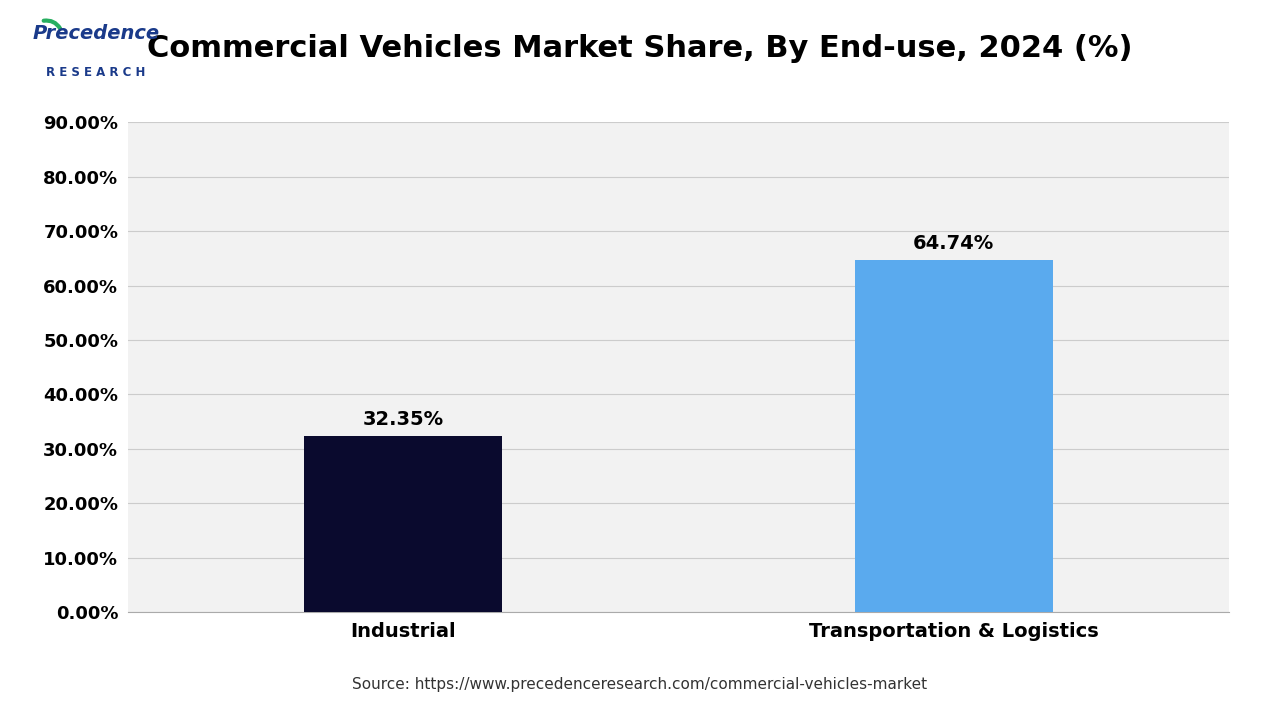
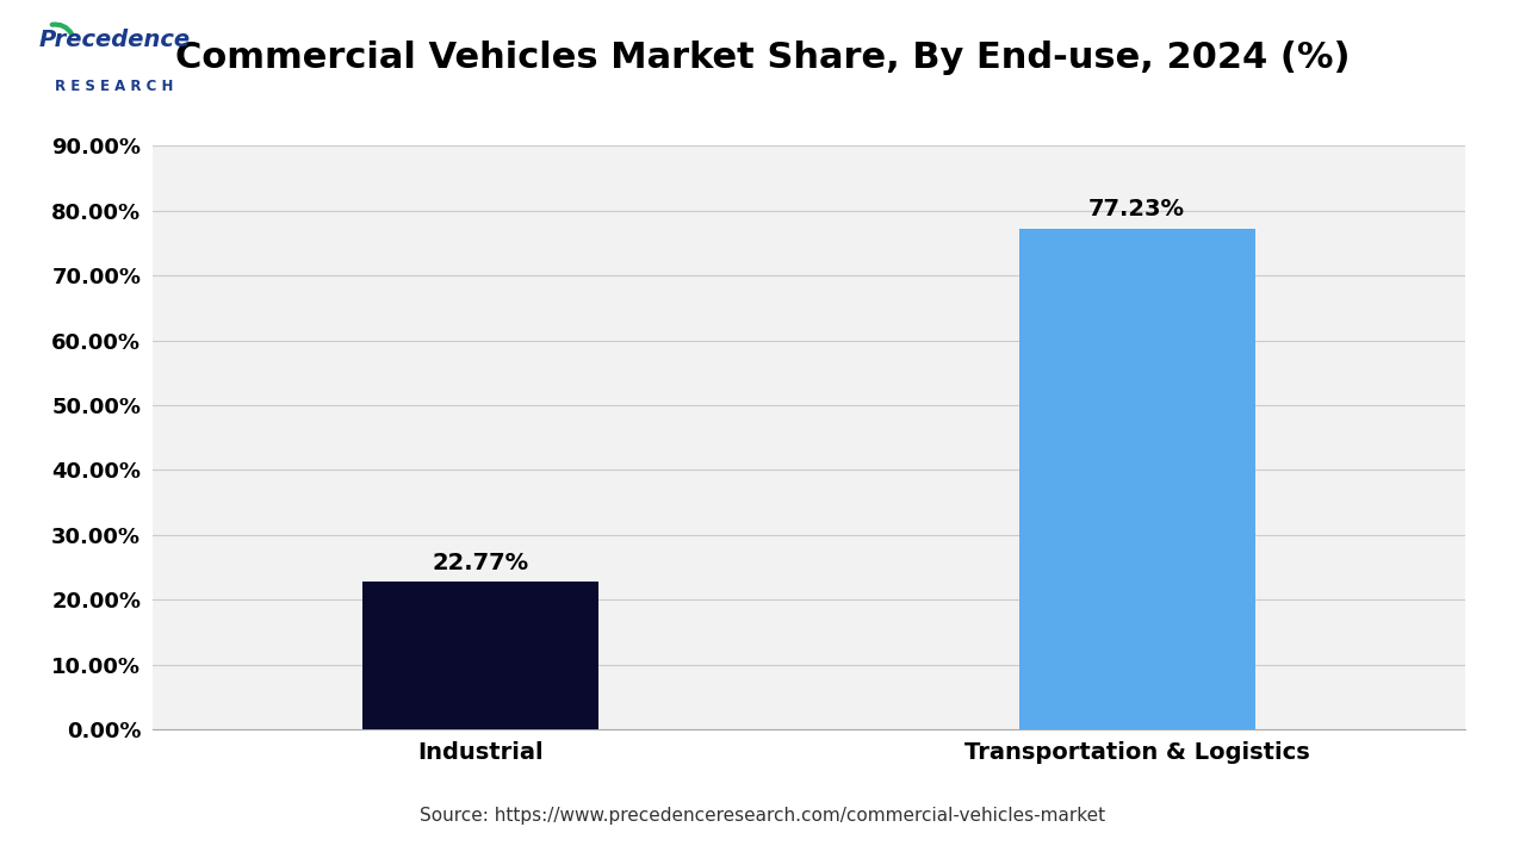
Industrial: 32.35% -> 22.77%
Transportation & Logistics: 64.74% -> 77.23%
